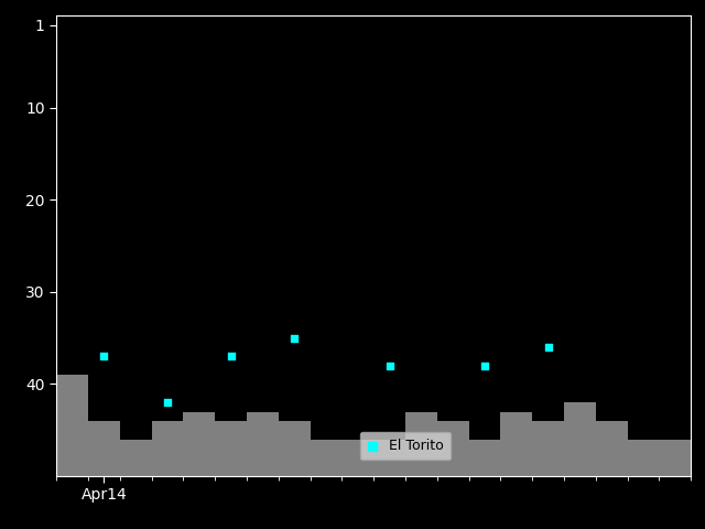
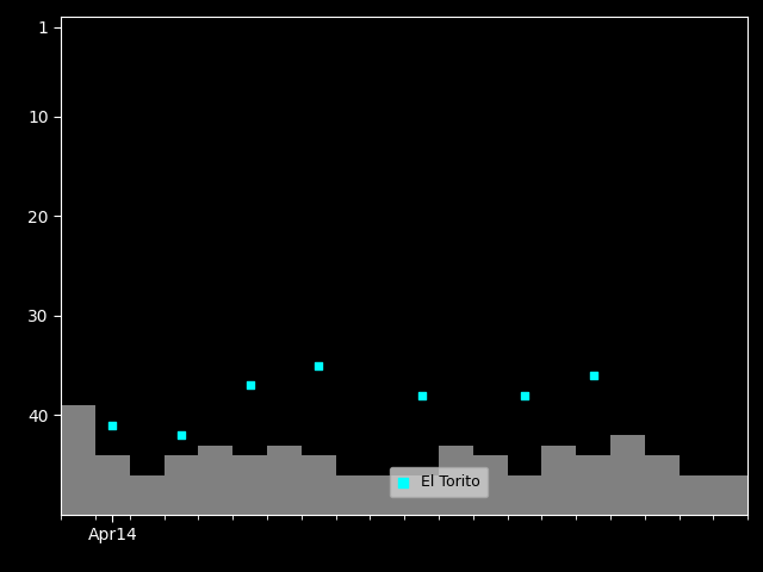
Apr14: 37 -> 41
